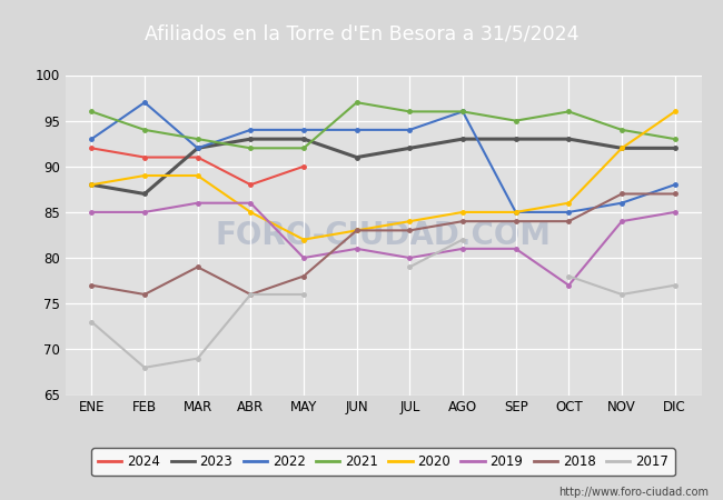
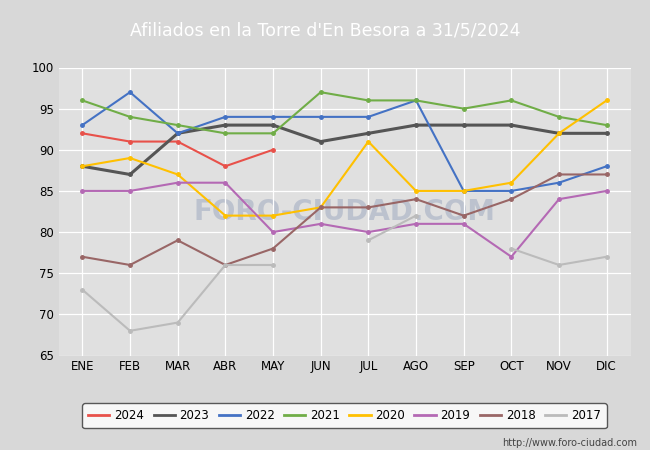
2020/MAR: 89 -> 87
2020/ABR: 85 -> 82
2020/JUL: 84 -> 91
2018/SEP: 84 -> 82
